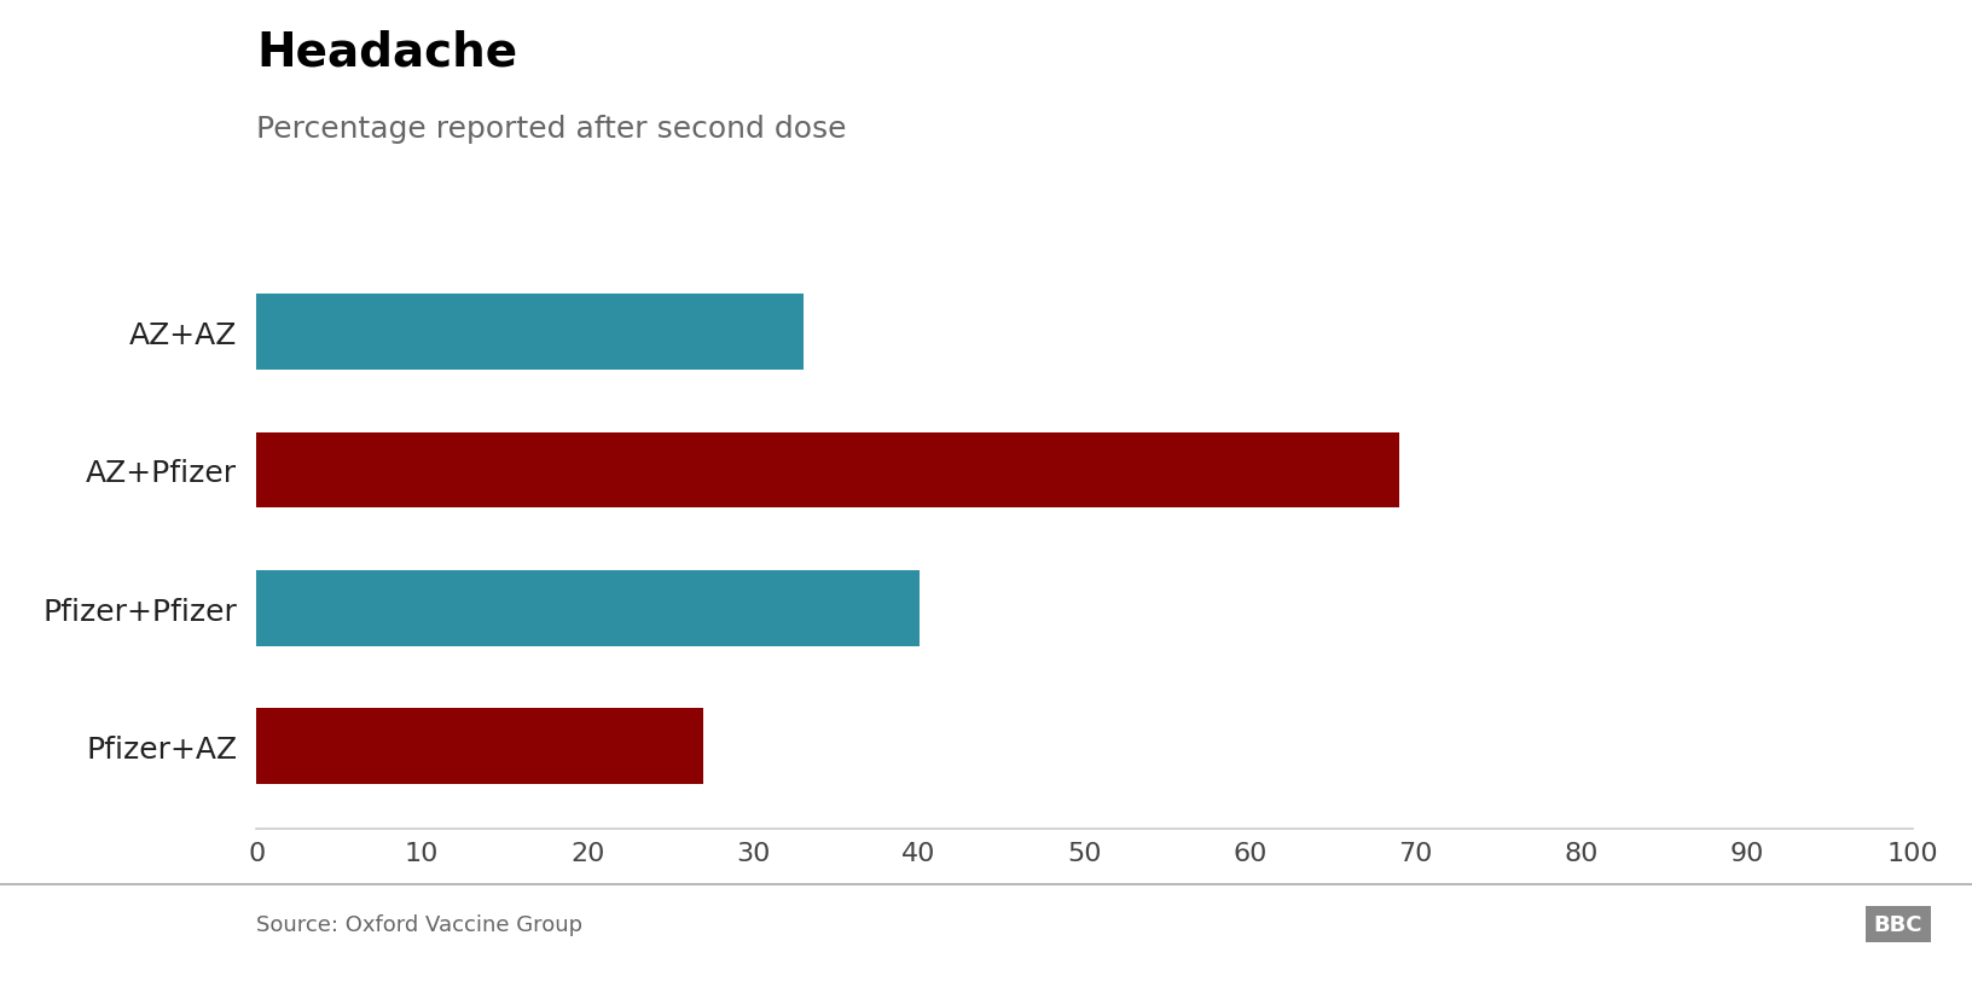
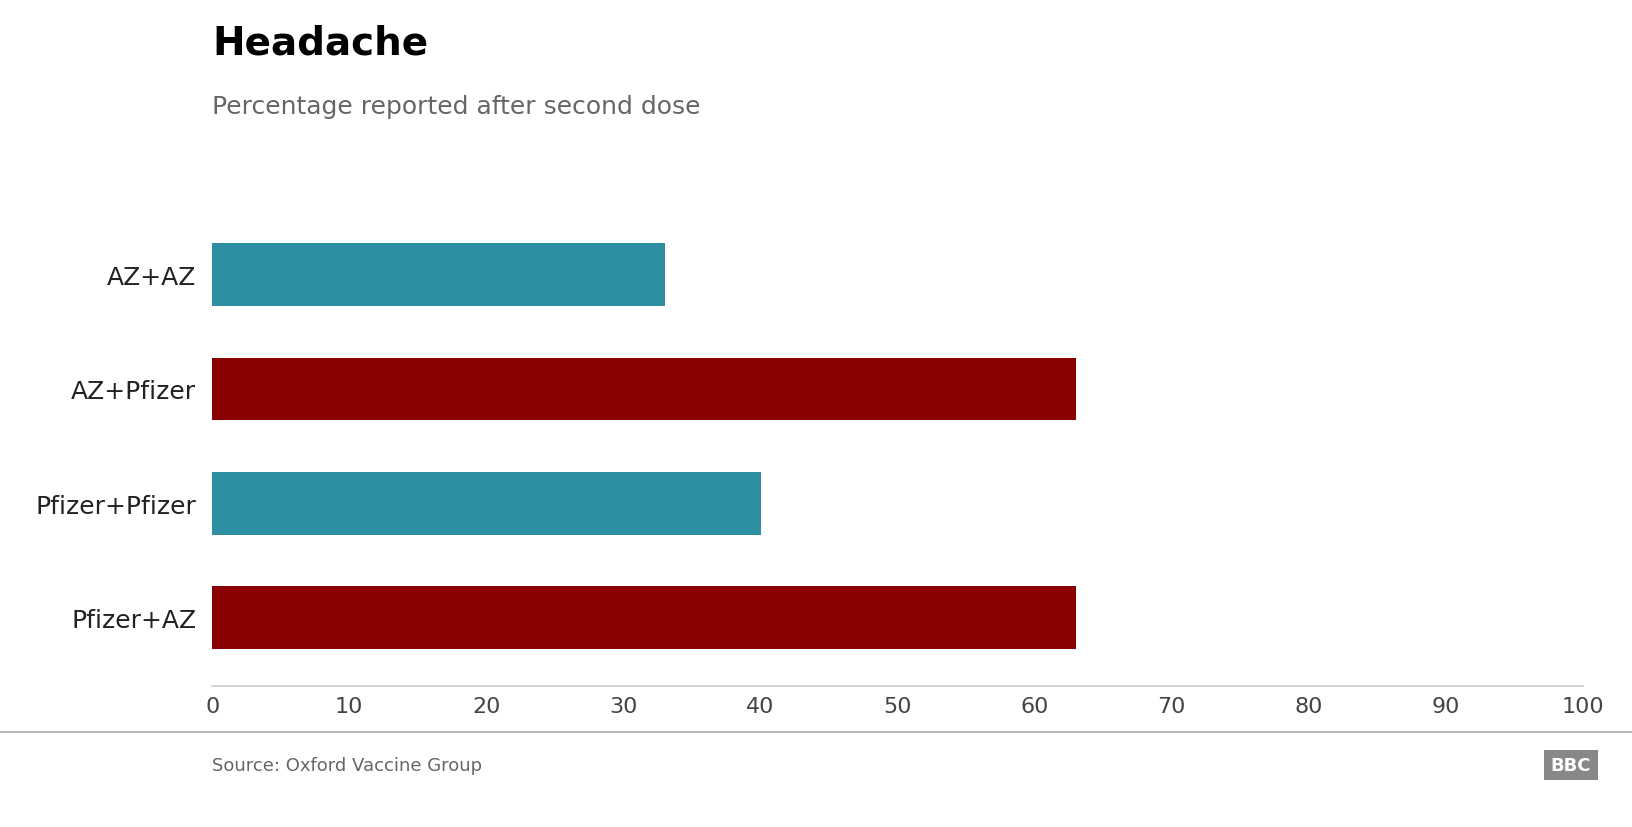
AZ+Pfizer: 69 -> 63
Pfizer+AZ: 27 -> 63
